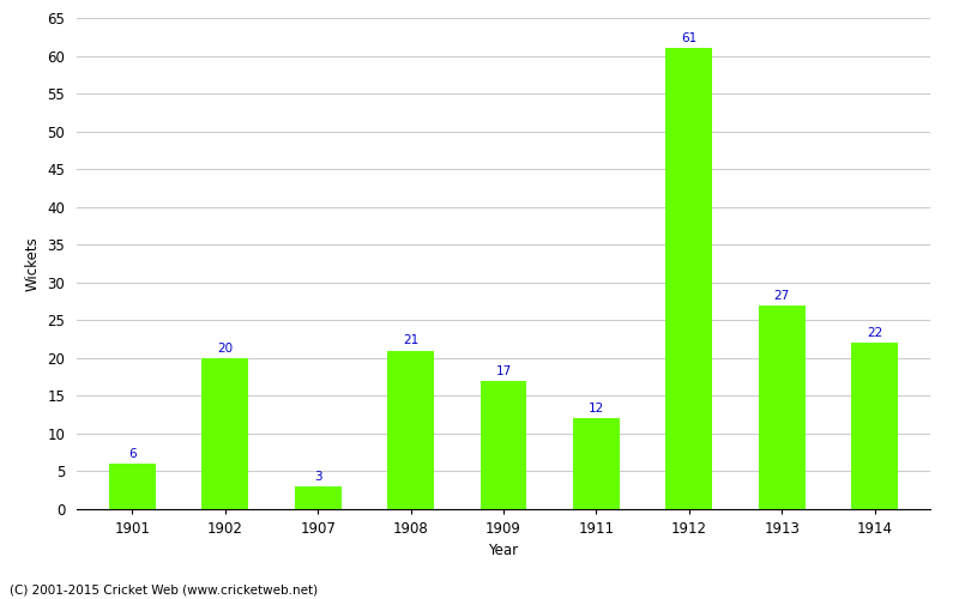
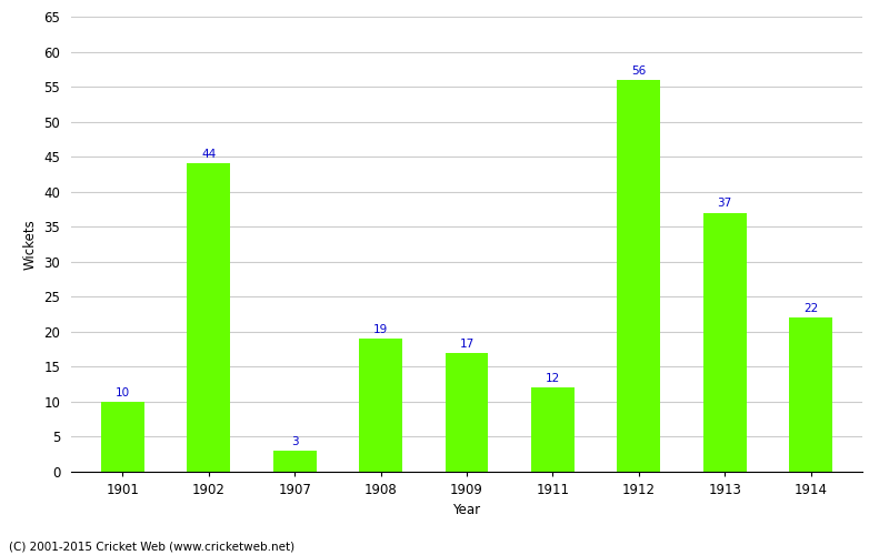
1901: 6 -> 10
1902: 20 -> 44
1908: 21 -> 19
1912: 61 -> 56
1913: 27 -> 37
